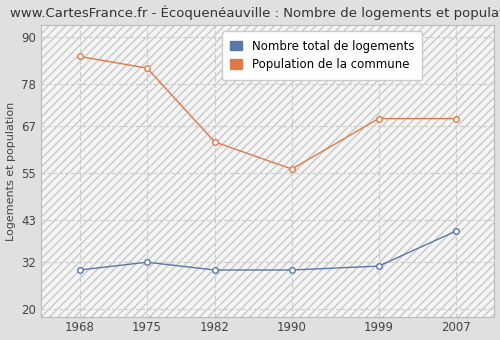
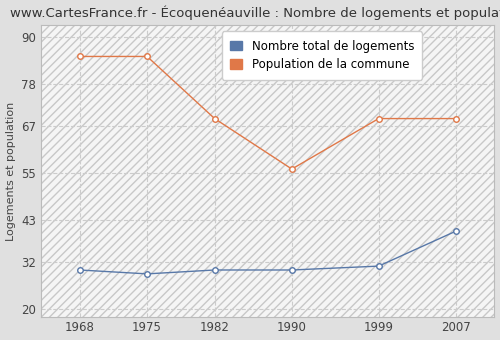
Nombre total de logements/1975: 32 -> 29
Population de la commune/1975: 82 -> 85
Population de la commune/1982: 63 -> 69
